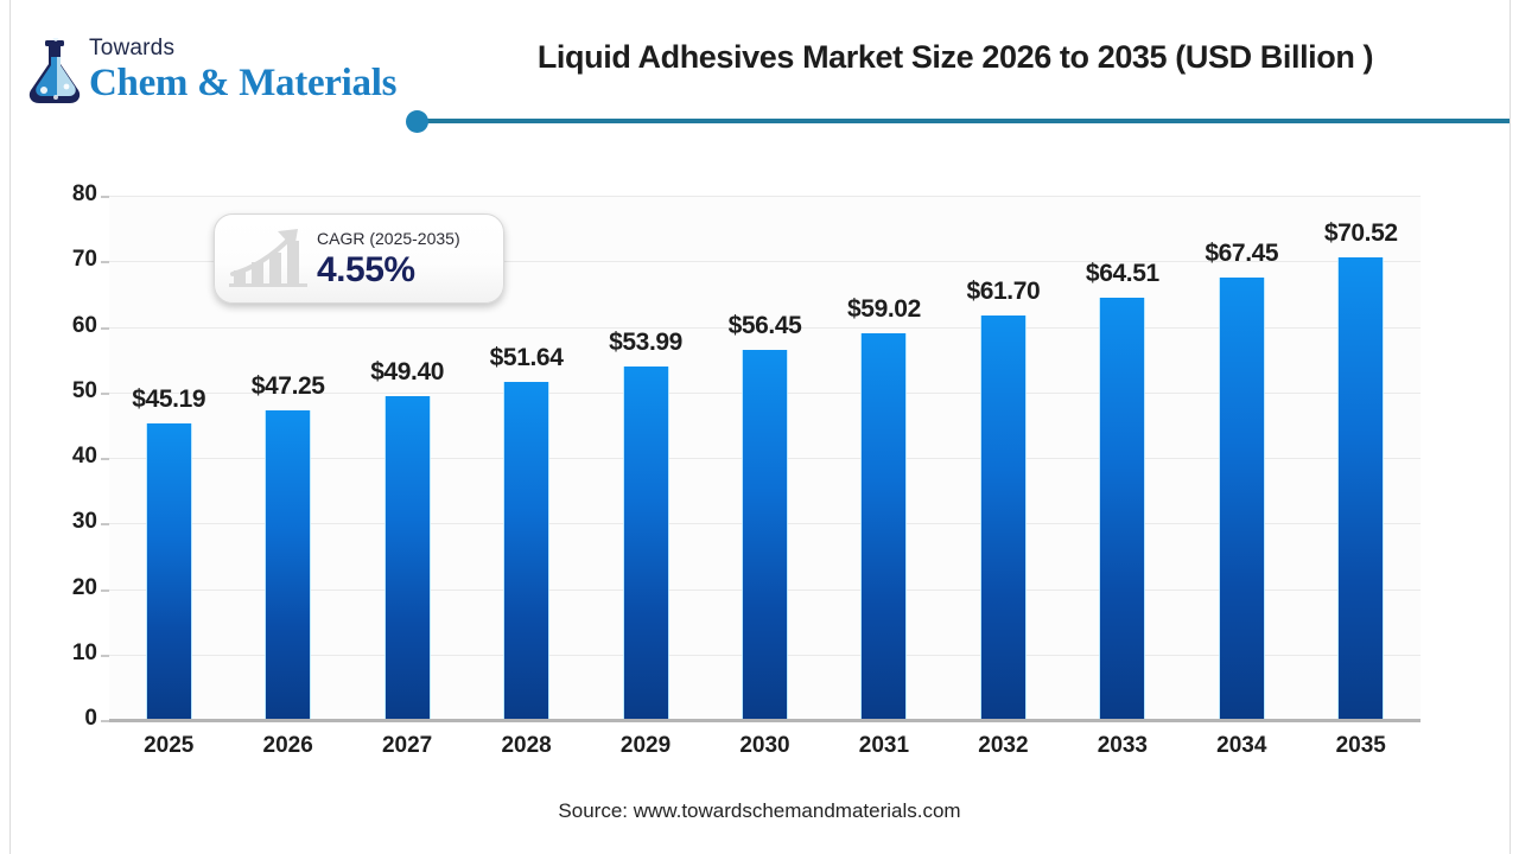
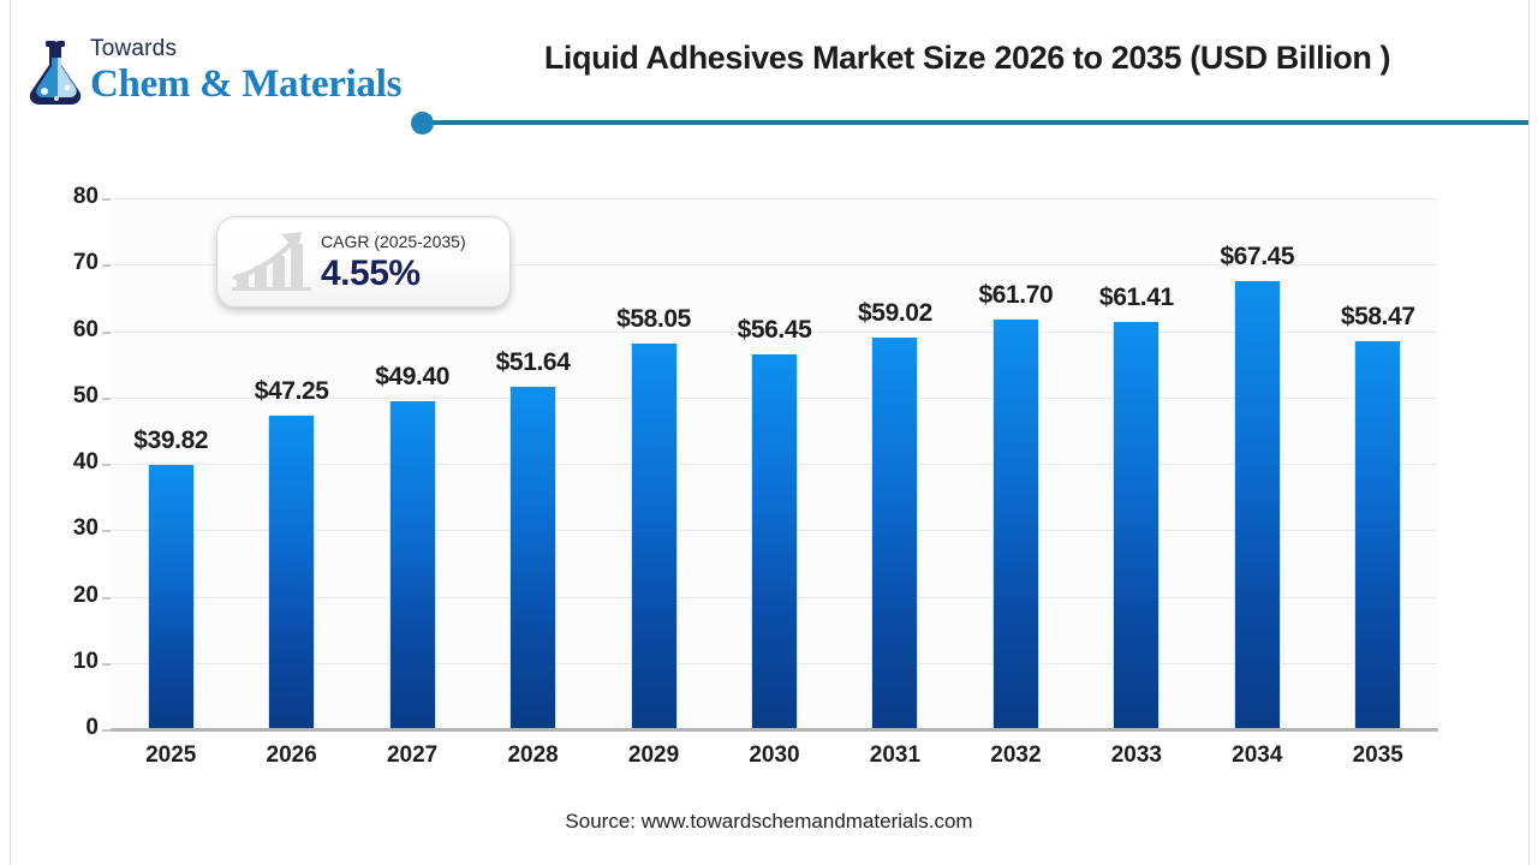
2025: $45.19 -> $39.82
2029: $53.99 -> $58.05
2033: $64.51 -> $61.41
2035: $70.52 -> $58.47
